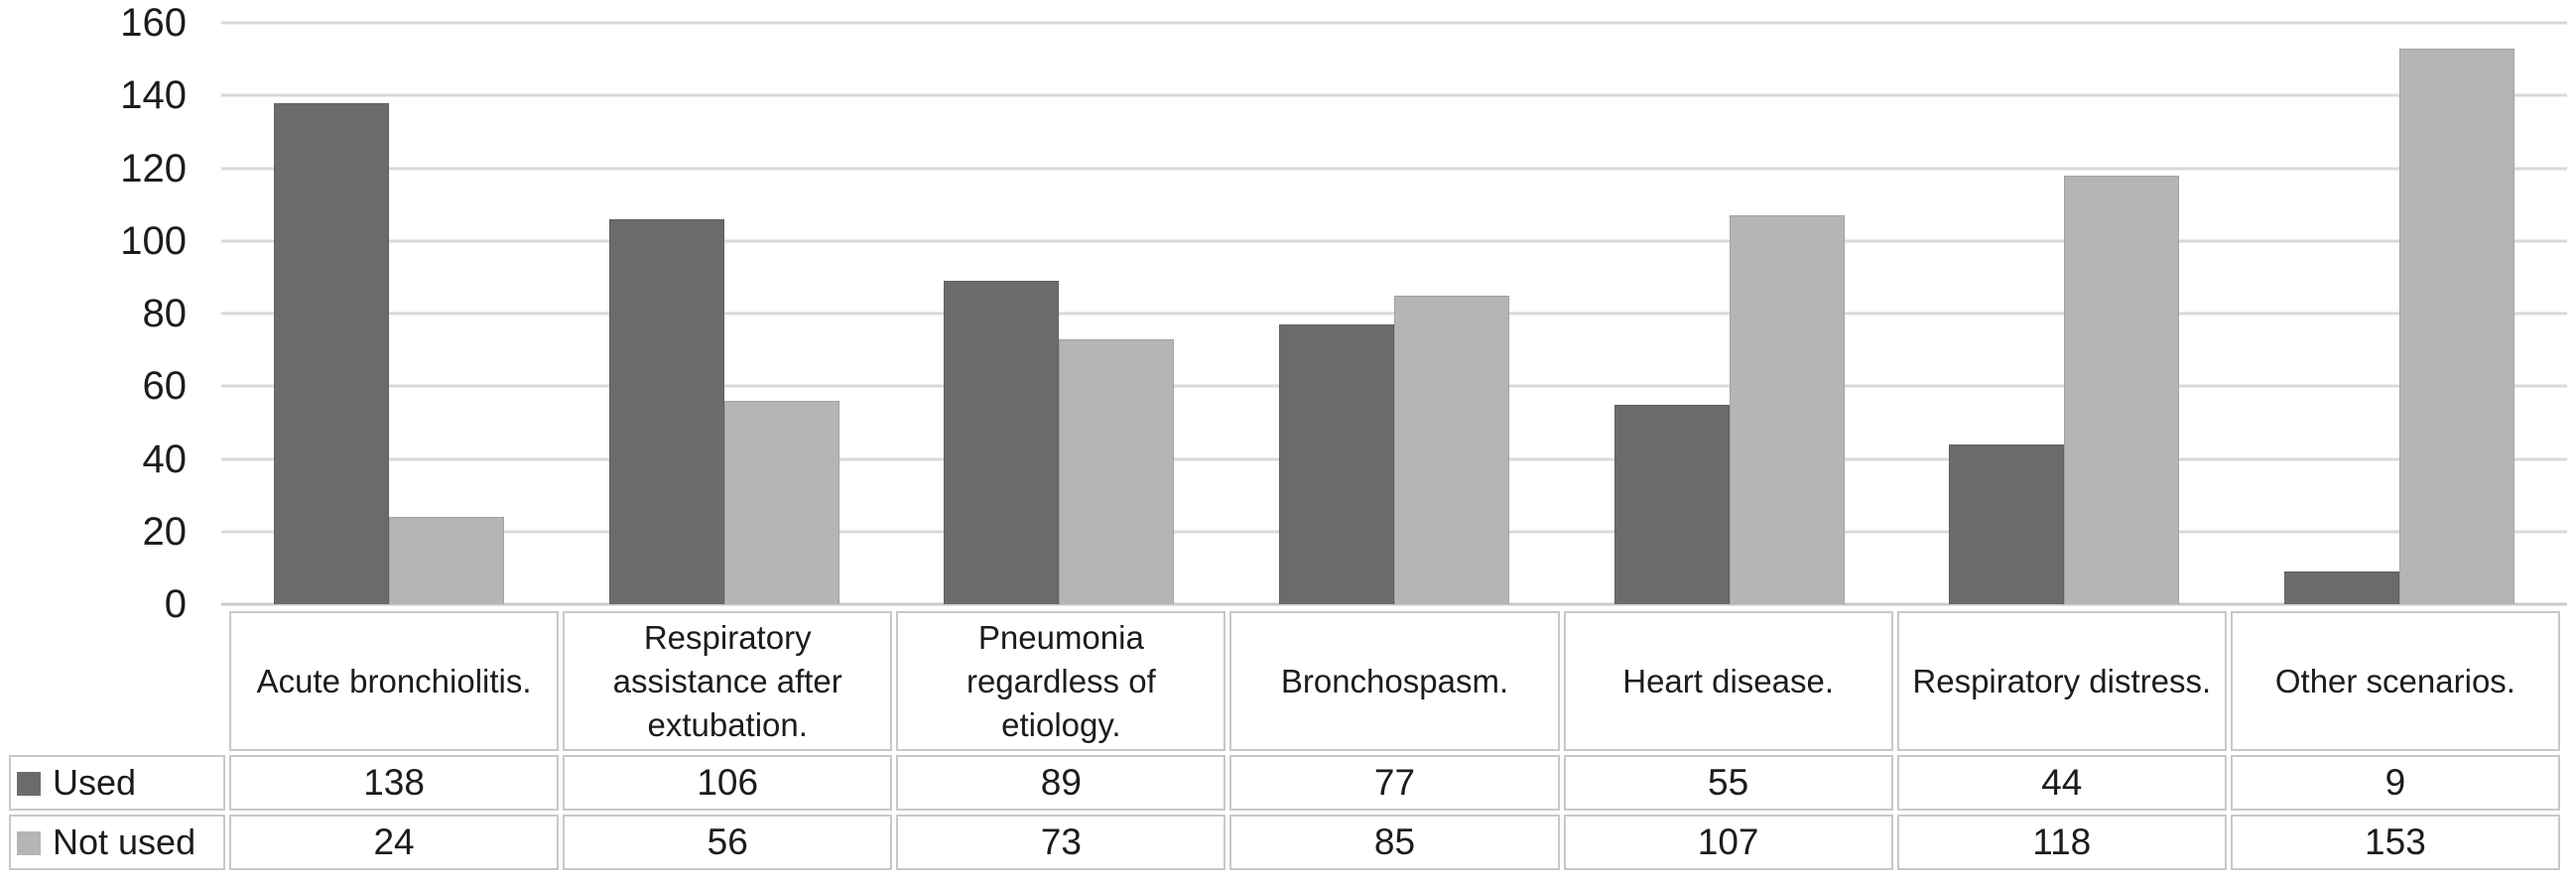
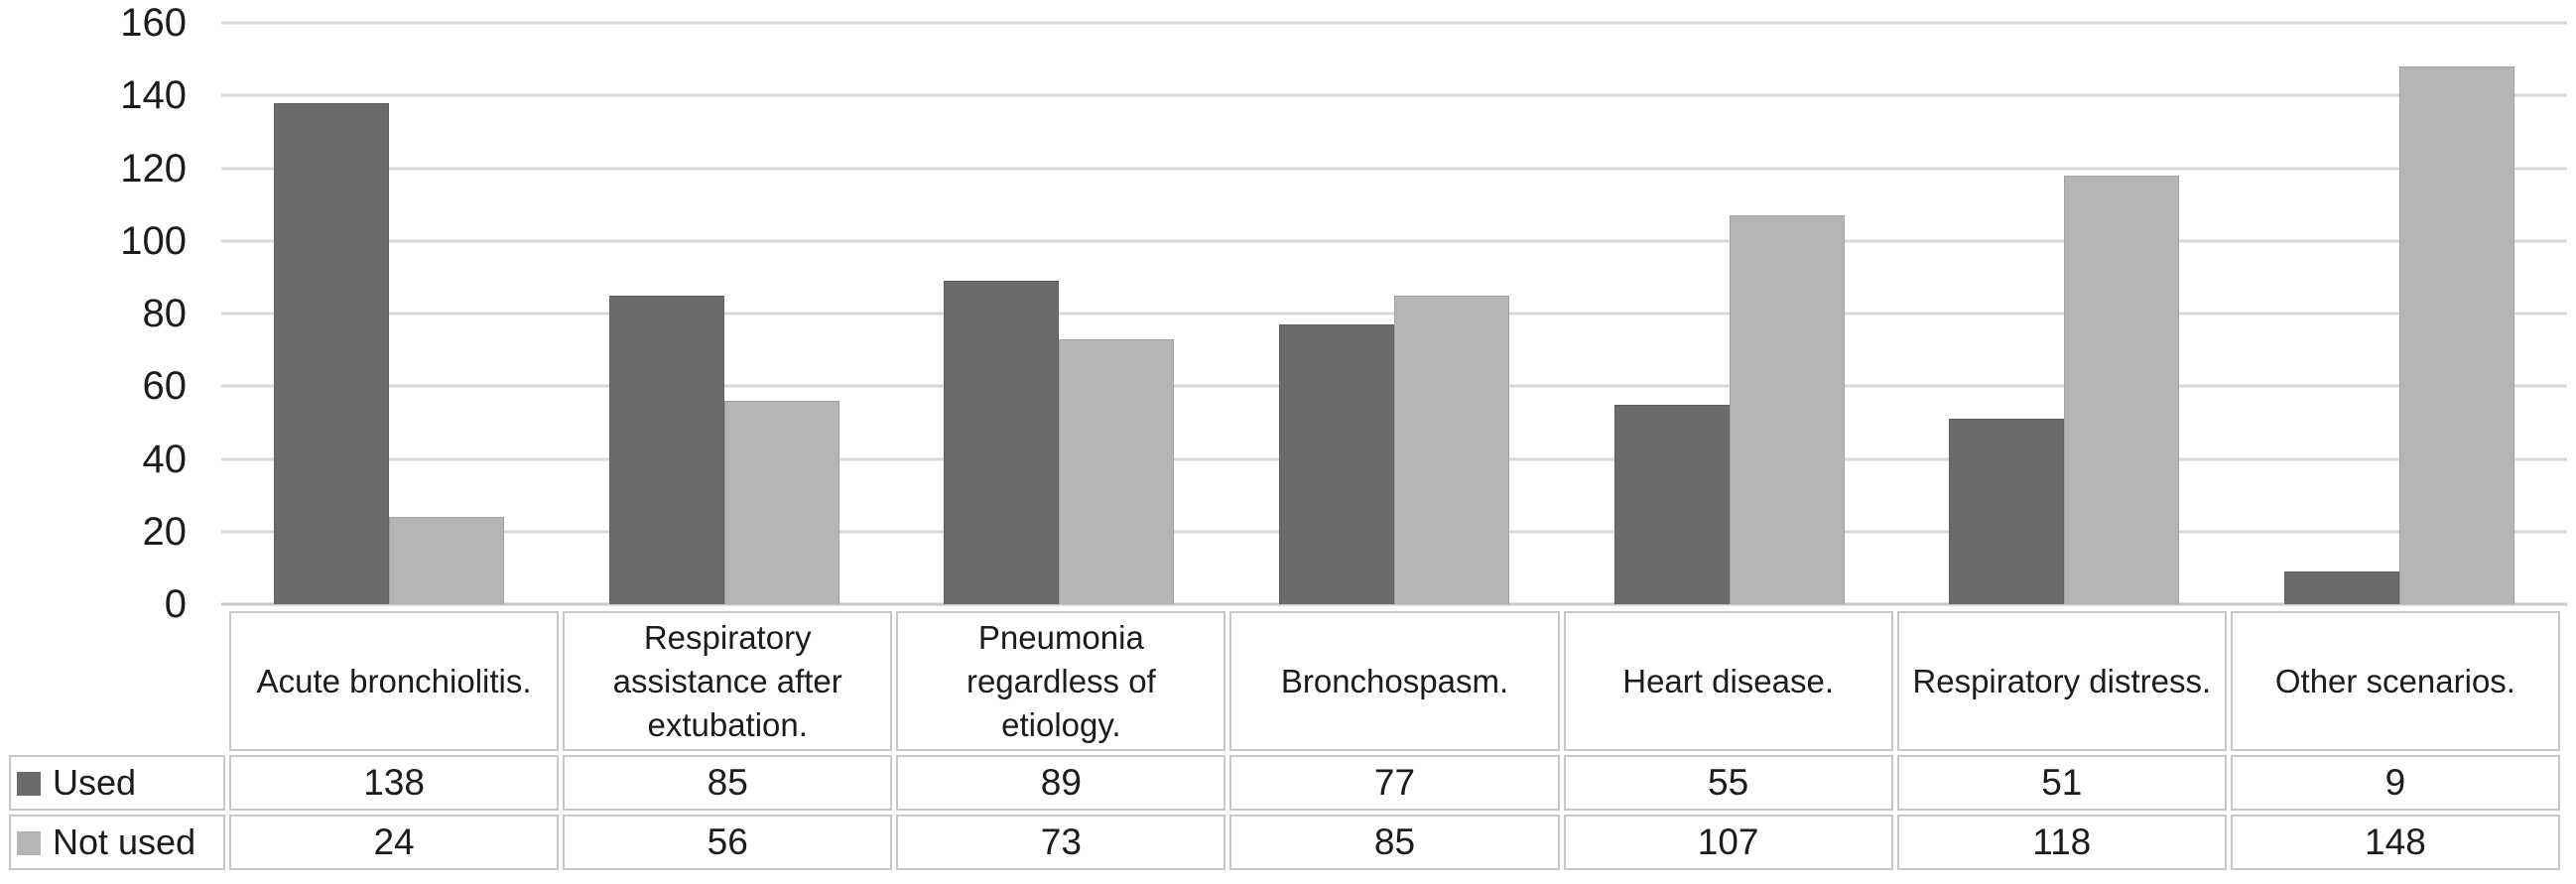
Used/Respiratory assistance after extubation.: 106 -> 85
Used/Respiratory distress.: 44 -> 51
Not used/Other scenarios.: 153 -> 148
